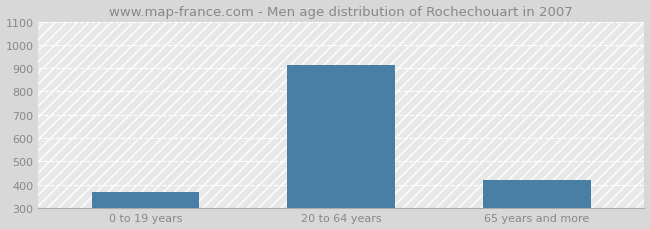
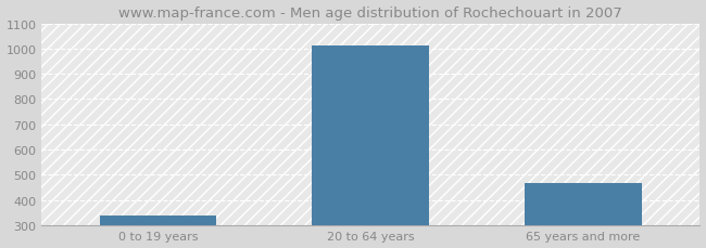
0 to 19 years: 370 -> 340
20 to 64 years: 915 -> 1012
65 years and more: 420 -> 465
